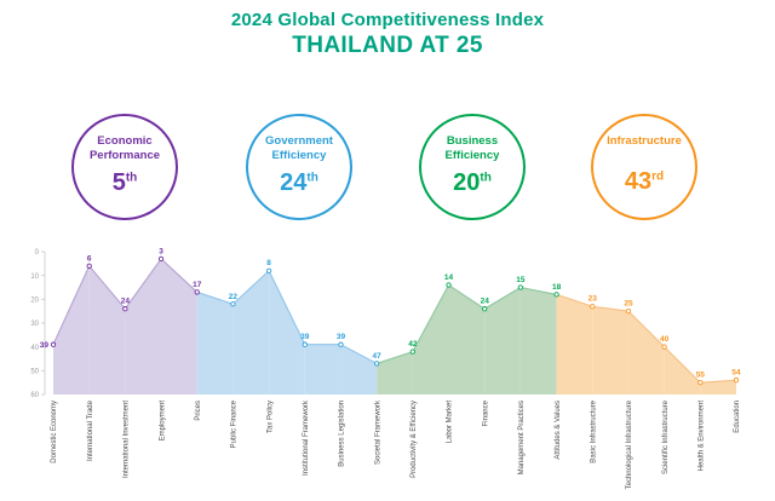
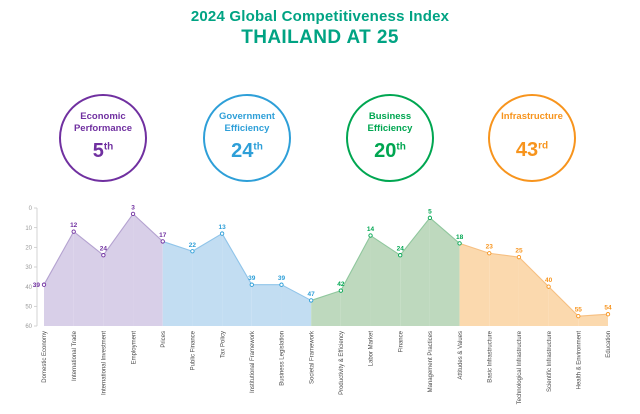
International Trade: 6 -> 12
Tax Policy: 8 -> 13
Management Practices: 15 -> 5
